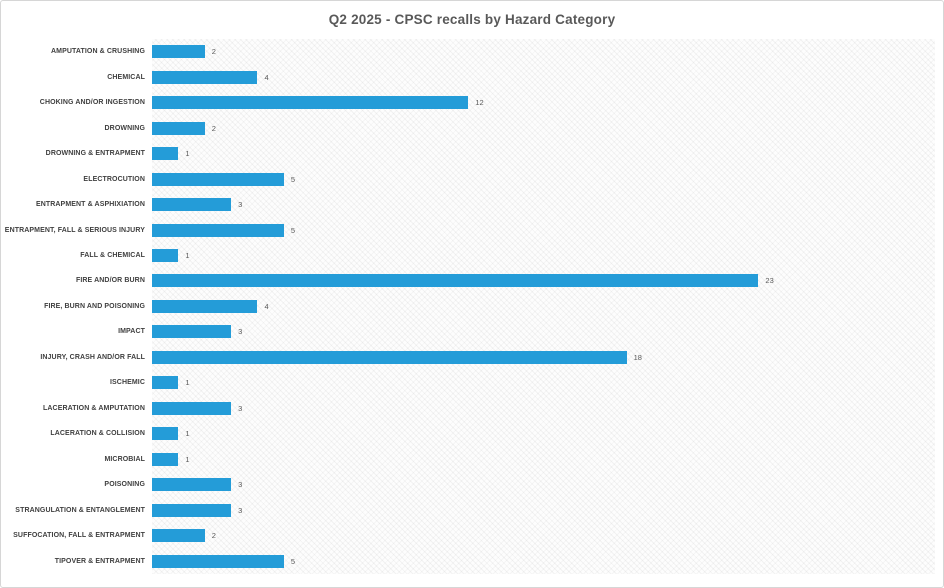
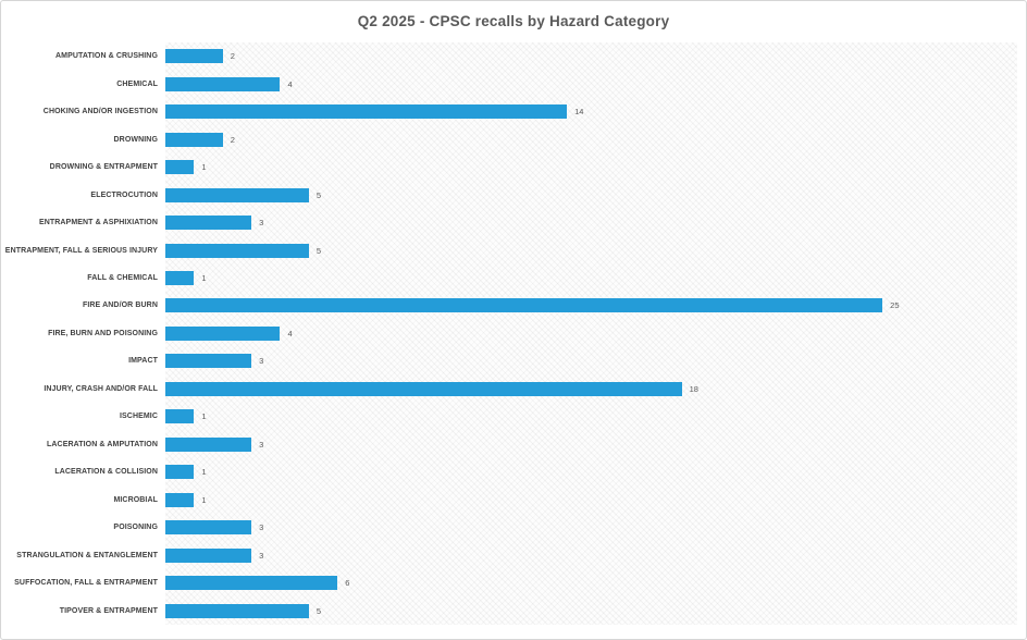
CHOKING AND/OR INGESTION: 12 -> 14
FIRE AND/OR BURN: 23 -> 25
SUFFOCATION, FALL & ENTRAPMENT: 2 -> 6
